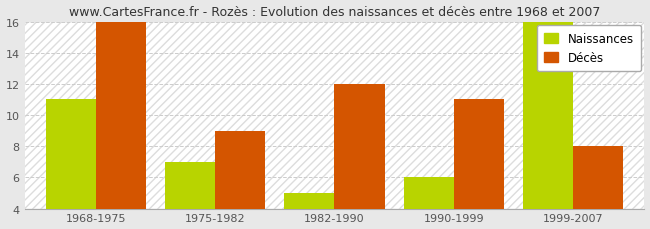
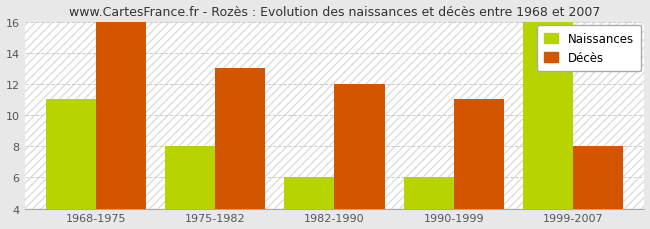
Naissances/1975-1982: 7 -> 8
Décès/1975-1982: 9 -> 13
Naissances/1982-1990: 5 -> 6
